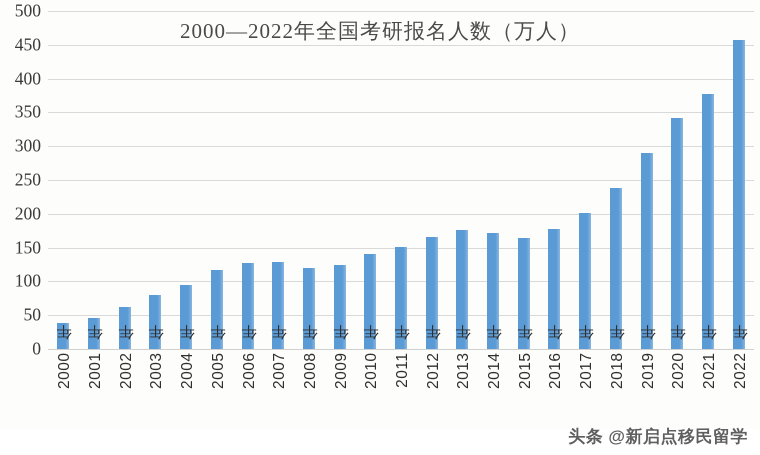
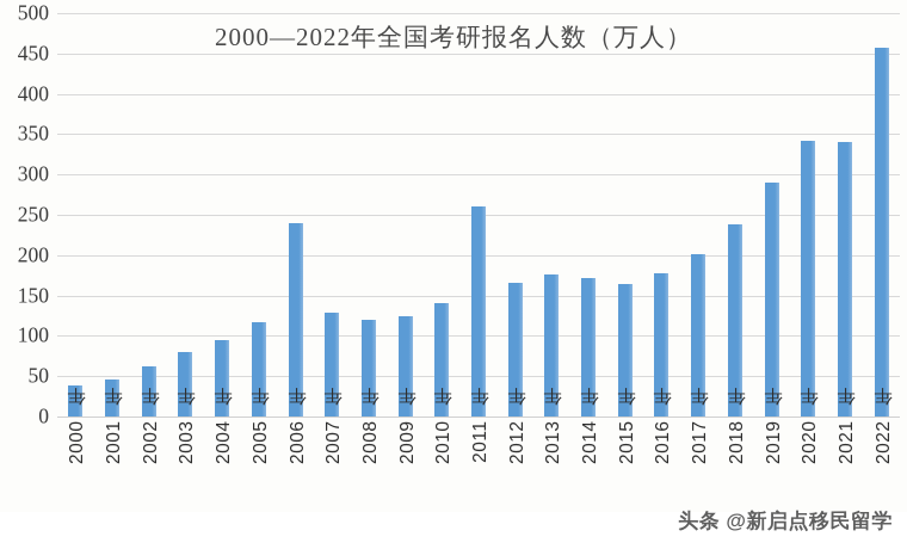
2006年: 130 -> 240
2011年: 150 -> 260
2021年: 380 -> 340
